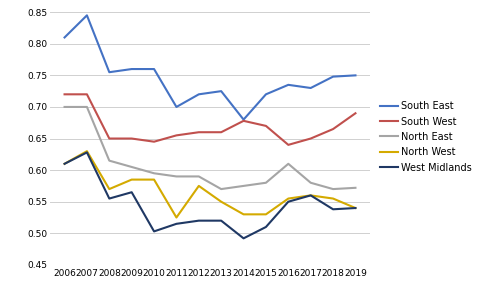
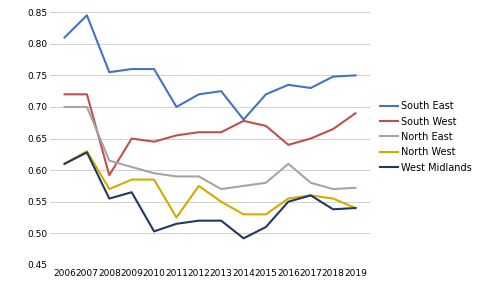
South West/2008: 0.650 -> 0.592
